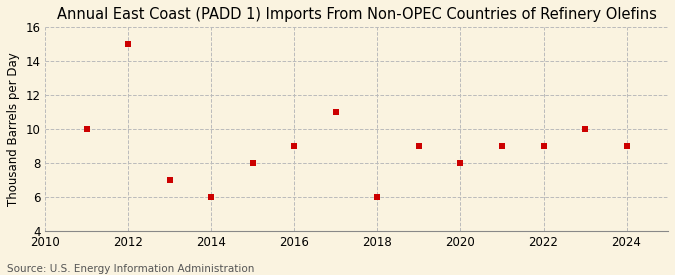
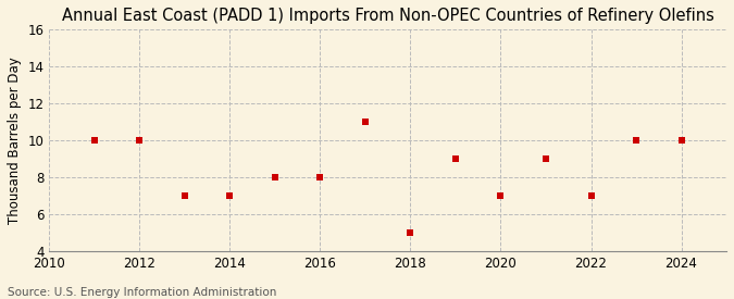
2012: 15 -> 10
2014: 6 -> 7
2016: 9 -> 8
2018: 6 -> 5
2020: 8 -> 7
2022: 9 -> 7
2024: 9 -> 10
